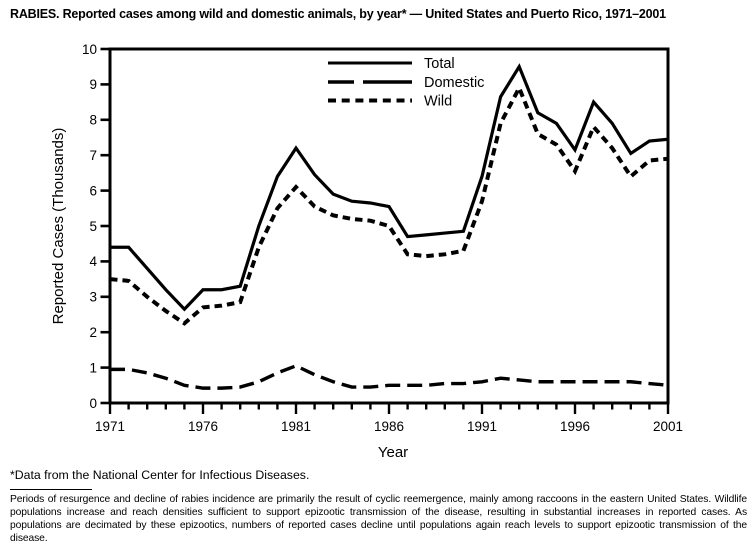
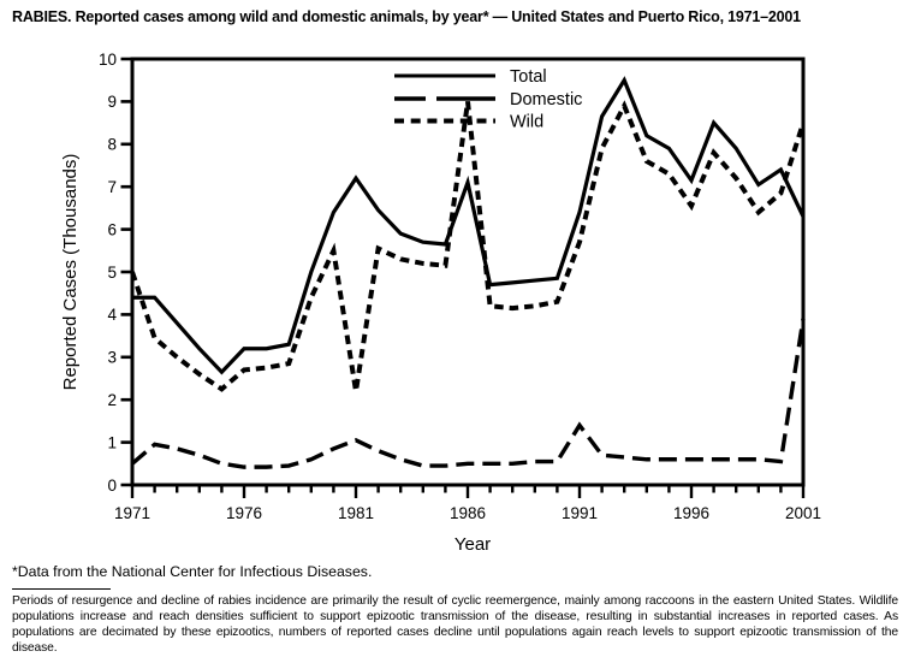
Domestic/1971: 0.9 -> 0.5
Wild/1971: 3.5 -> 5.0
Wild/1981: 6.1 -> 2.2
Total/1986: 5.5 -> 7.1
Wild/1986: 5.0 -> 9.0
Domestic/1991: 0.6 -> 1.4
Total/2001: 7.5 -> 6.3
Domestic/2001: 0.5 -> 3.9
Wild/2001: 6.9 -> 8.5
